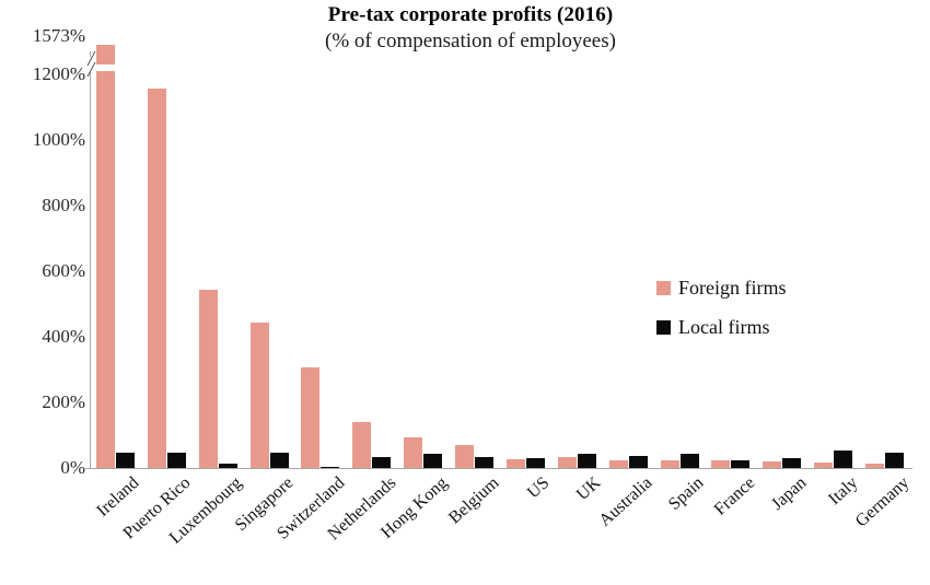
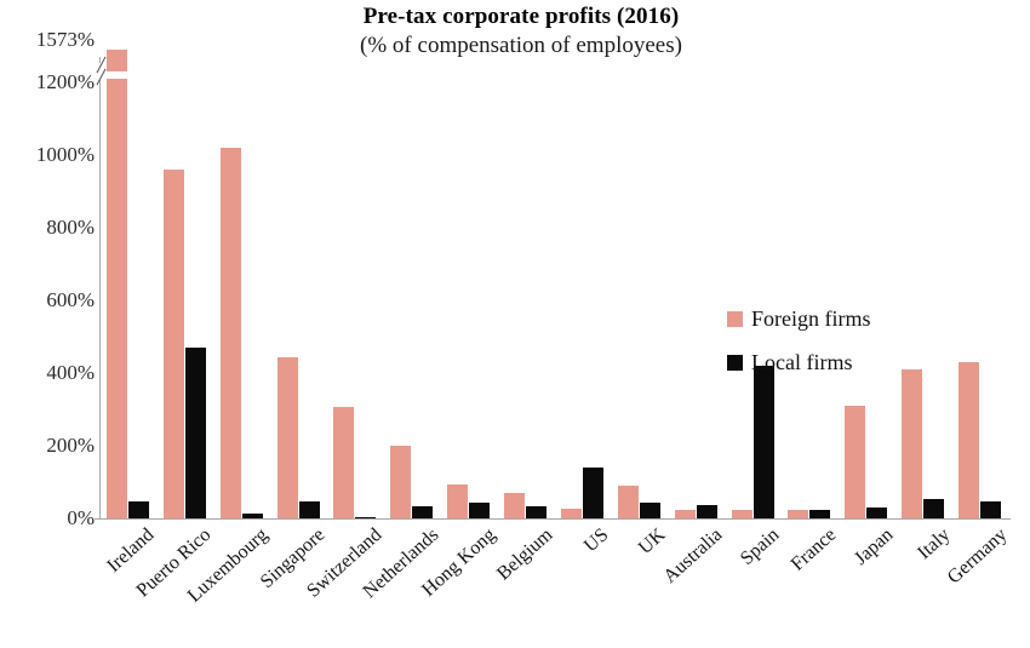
Foreign firms/Puerto Rico: 1160% -> 960%
Local firms/Puerto Rico: 50% -> 470%
Foreign firms/Luxembourg: 540% -> 1020%
Foreign firms/Netherlands: 140% -> 200%
Local firms/US: 30% -> 140%
Foreign firms/UK: 30% -> 90%
Local firms/Spain: 40% -> 420%
Foreign firms/Japan: 20% -> 310%
Foreign firms/Italy: 20% -> 410%
Foreign firms/Germany: 20% -> 430%
